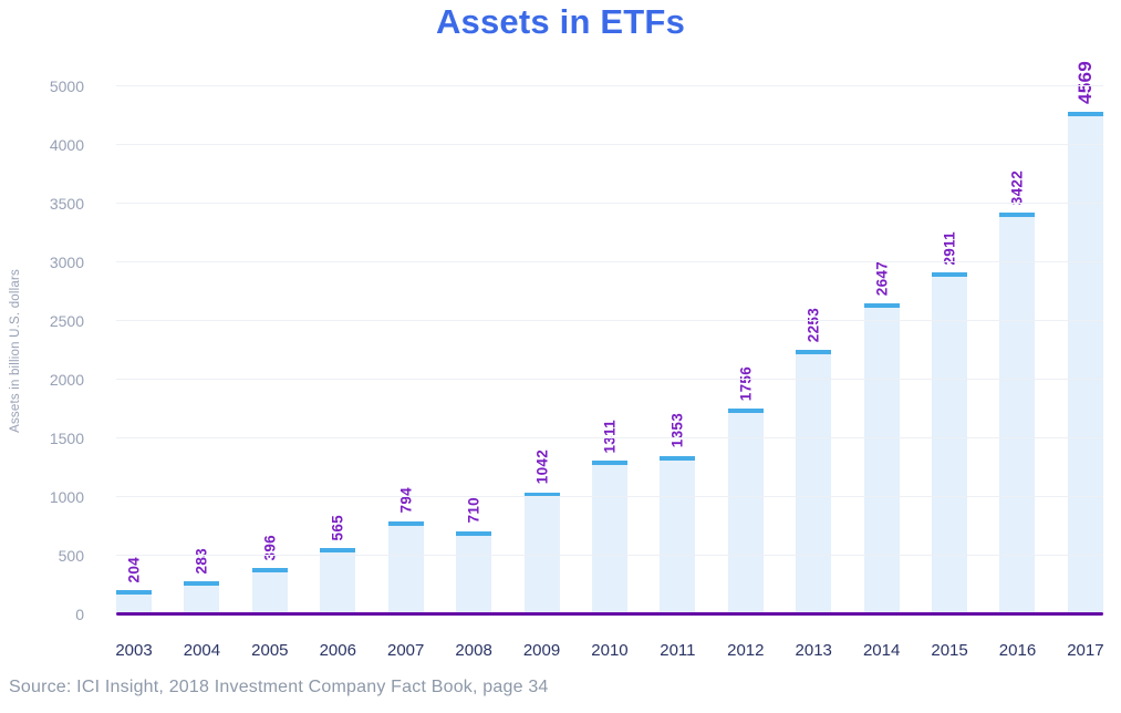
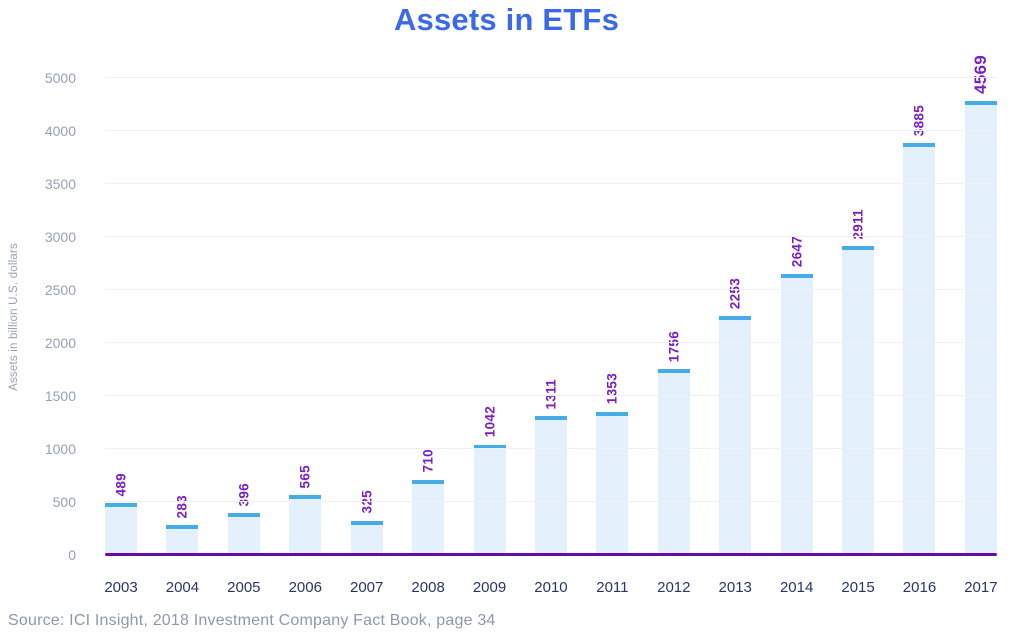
2003: 204 -> 489
2007: 794 -> 325
2016: 3422 -> 3885
